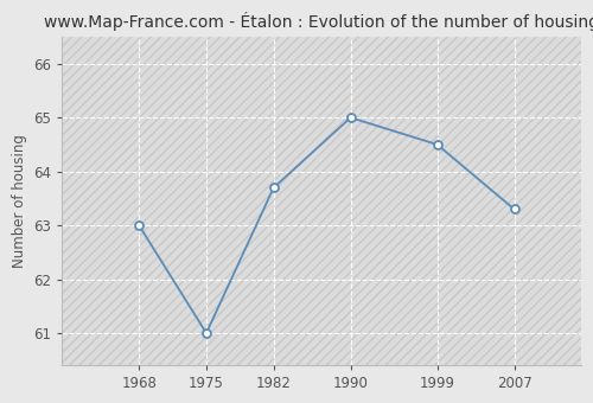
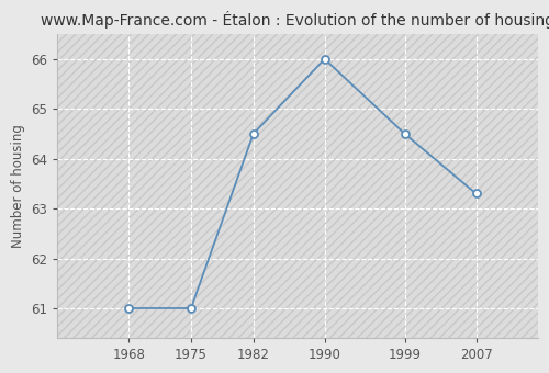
1968: 63.0 -> 61.0
1982: 63.7 -> 64.5
1990: 65.0 -> 66.0
